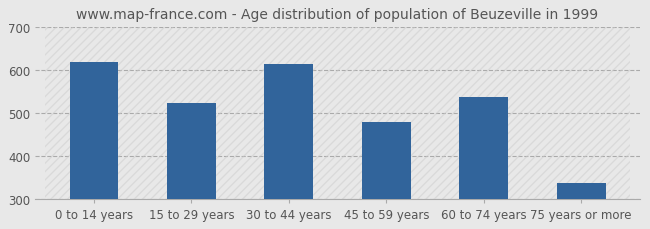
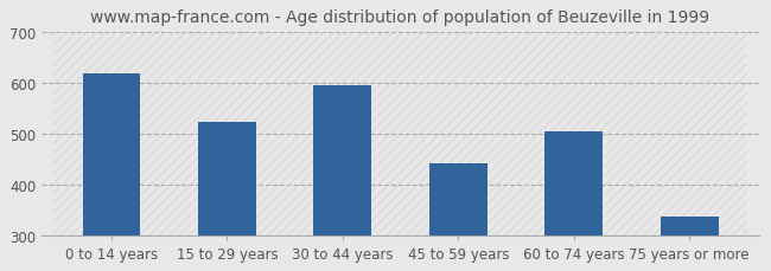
30 to 44 years: 613 -> 595
45 to 59 years: 478 -> 440
60 to 74 years: 537 -> 505
